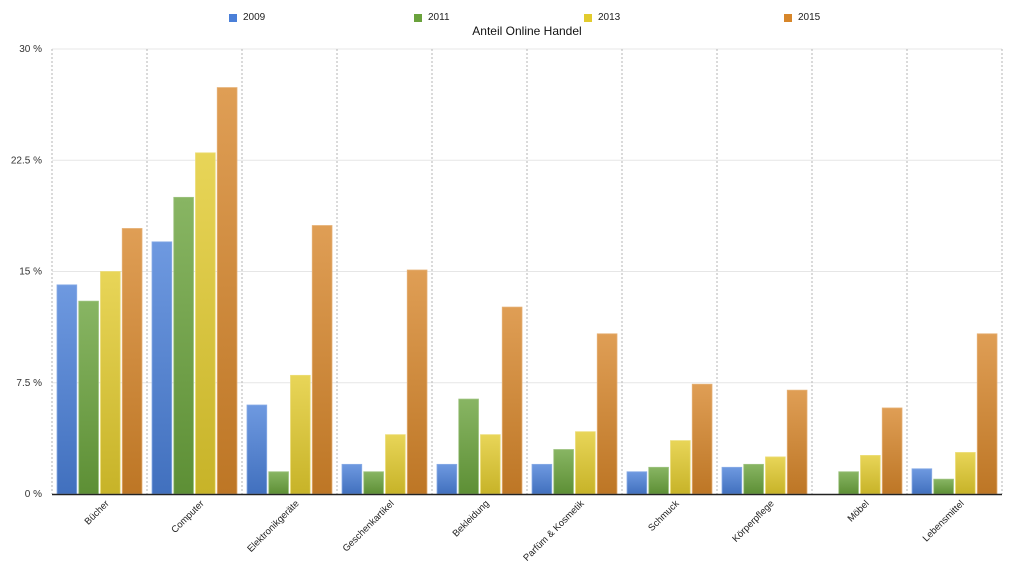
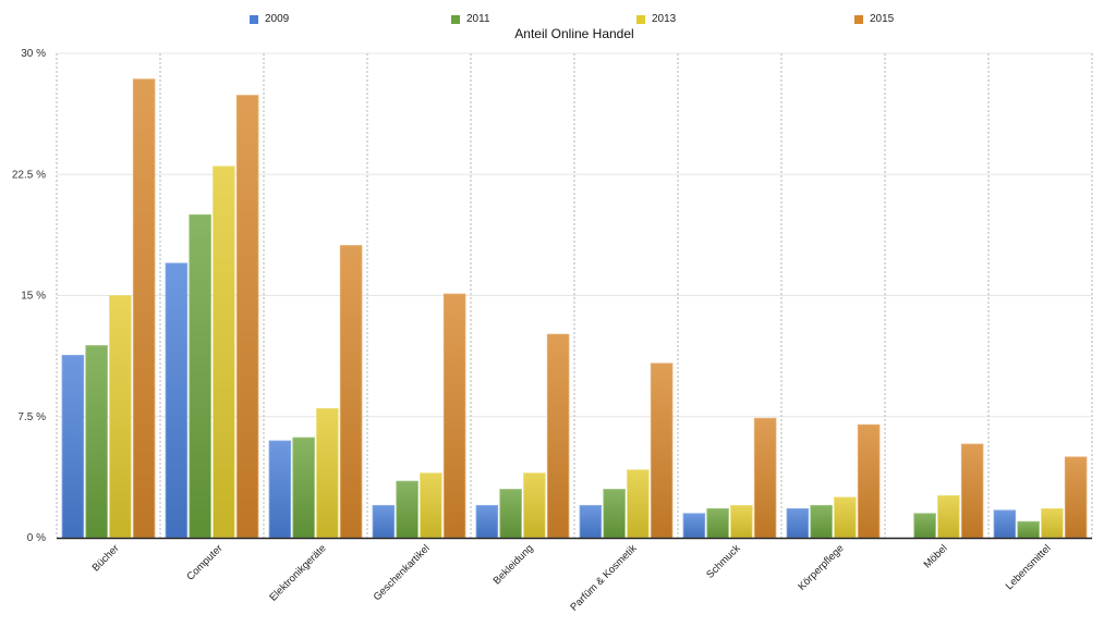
2009/Bücher: 14.1% -> 11.3%
2011/Bücher: 13.0% -> 11.9%
2015/Bücher: 17.9% -> 28.4%
2011/Elektronikgeräte: 1.5% -> 6.2%
2011/Geschenkartikel: 1.5% -> 3.5%
2011/Bekleidung: 6.4% -> 3.0%
2013/Schmuck: 3.6% -> 2.0%
2013/Lebensmittel: 2.8% -> 1.8%
2015/Lebensmittel: 10.8% -> 5.0%
